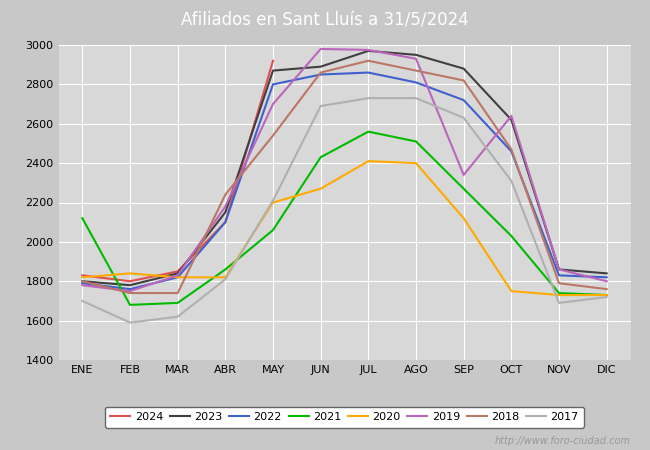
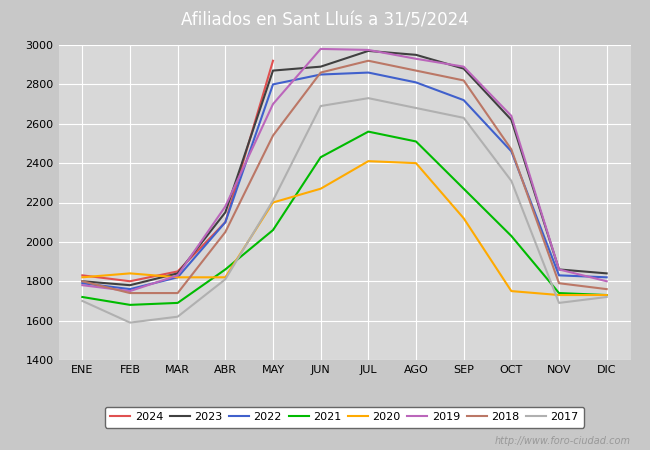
2021/ENE: 2120 -> 1720
2018/ABR: 2240 -> 2050
2017/AGO: 2730 -> 2680
2019/SEP: 2340 -> 2890
